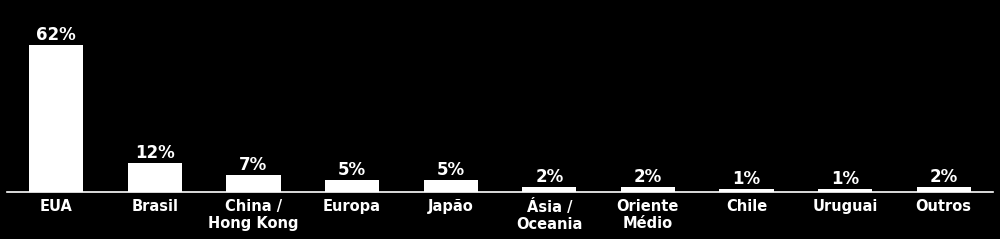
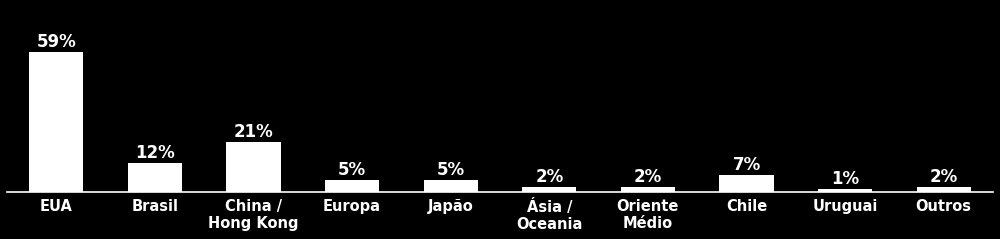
EUA: 62% -> 59%
China / Hong Kong: 7% -> 21%
Chile: 1% -> 7%
